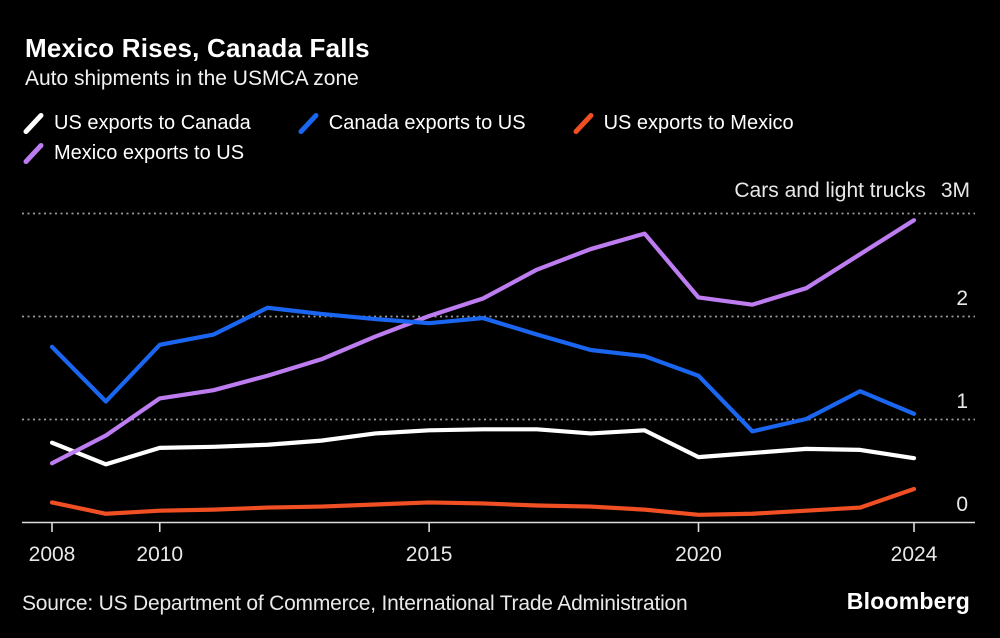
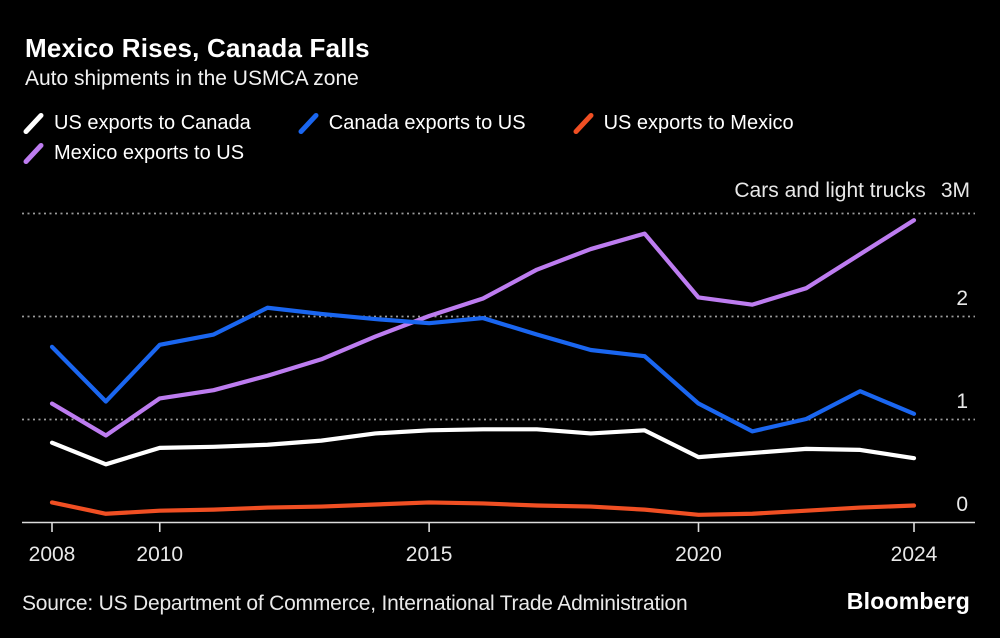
Mexico exports to US/2008: 0.57M -> 1.15M
Canada exports to US/2020: 1.42M -> 1.15M
US exports to Mexico/2024: 0.32M -> 0.16M
